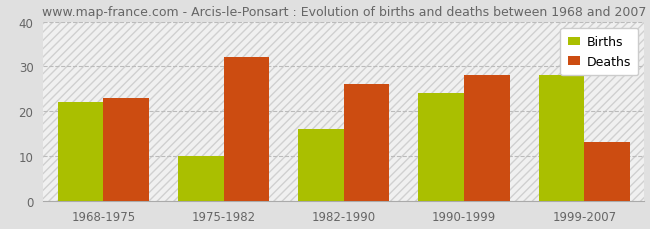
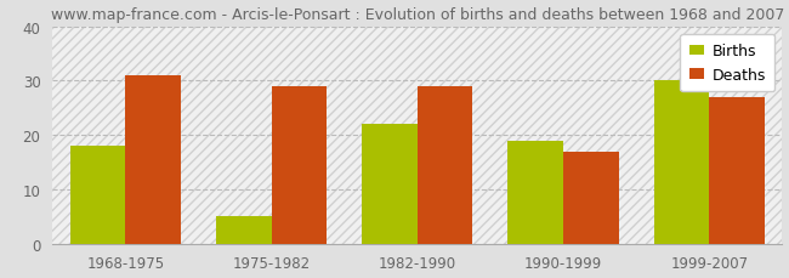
Births/1968-1975: 22 -> 18
Deaths/1968-1975: 23 -> 31
Births/1975-1982: 10 -> 5
Deaths/1975-1982: 32 -> 29
Births/1982-1990: 16 -> 22
Deaths/1982-1990: 26 -> 29
Births/1990-1999: 24 -> 19
Deaths/1990-1999: 28 -> 17
Births/1999-2007: 28 -> 30
Deaths/1999-2007: 13 -> 27
